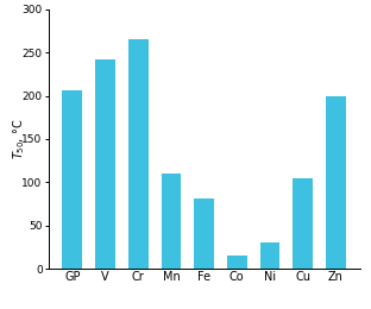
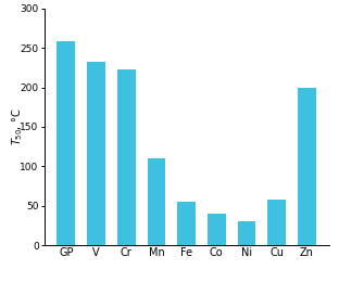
GP: 206 -> 258
V: 242 -> 233
Cr: 266 -> 223
Fe: 82 -> 55
Co: 16 -> 40
Cu: 104 -> 58
